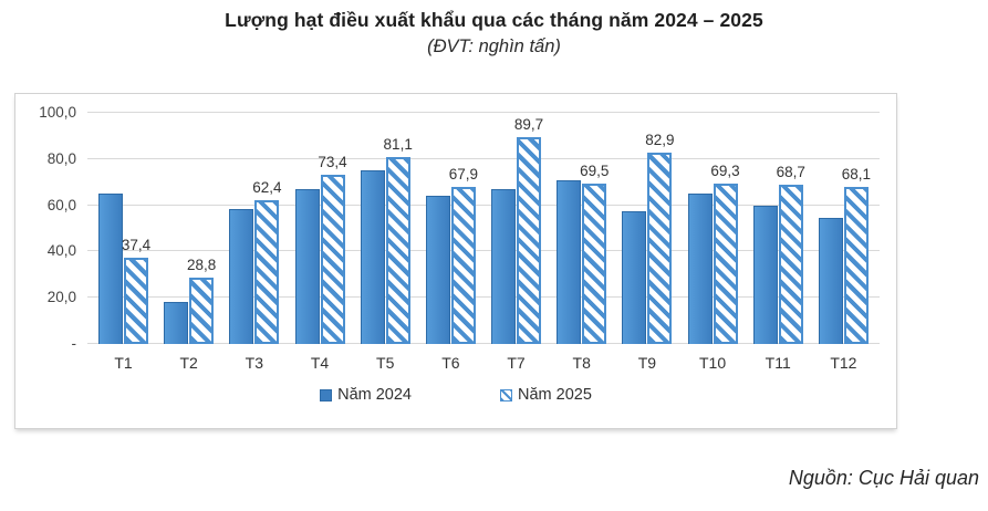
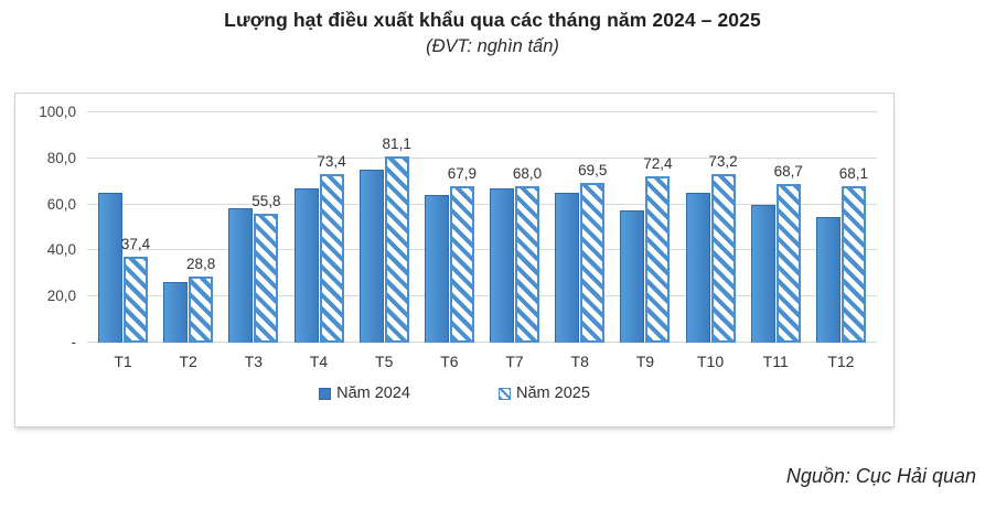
Năm 2024/T2: 18 -> 26
Năm 2025/T3: 62,4 -> 55,8
Năm 2025/T7: 89,7 -> 68,0
Năm 2024/T8: 71 -> 65
Năm 2025/T9: 82,9 -> 72,4
Năm 2025/T10: 69,3 -> 73,2
